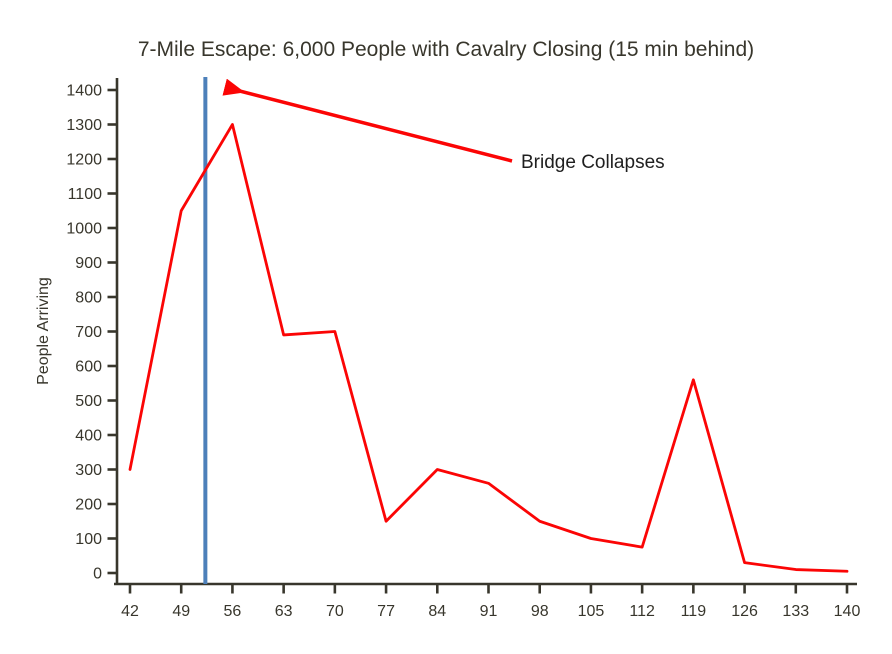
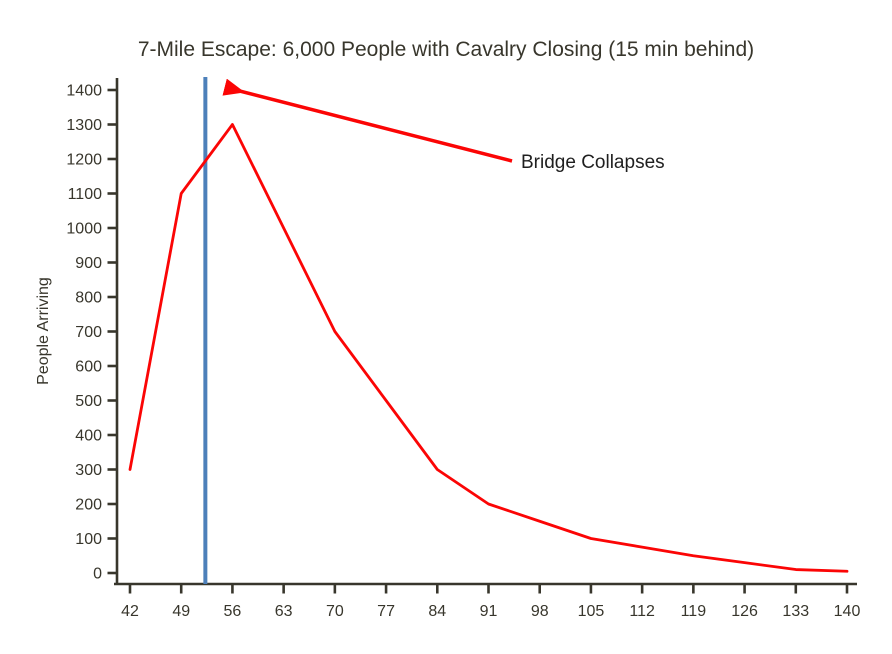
49: 1050 -> 1100
63: 690 -> 1000
77: 150 -> 500
91: 260 -> 200
119: 560 -> 50
